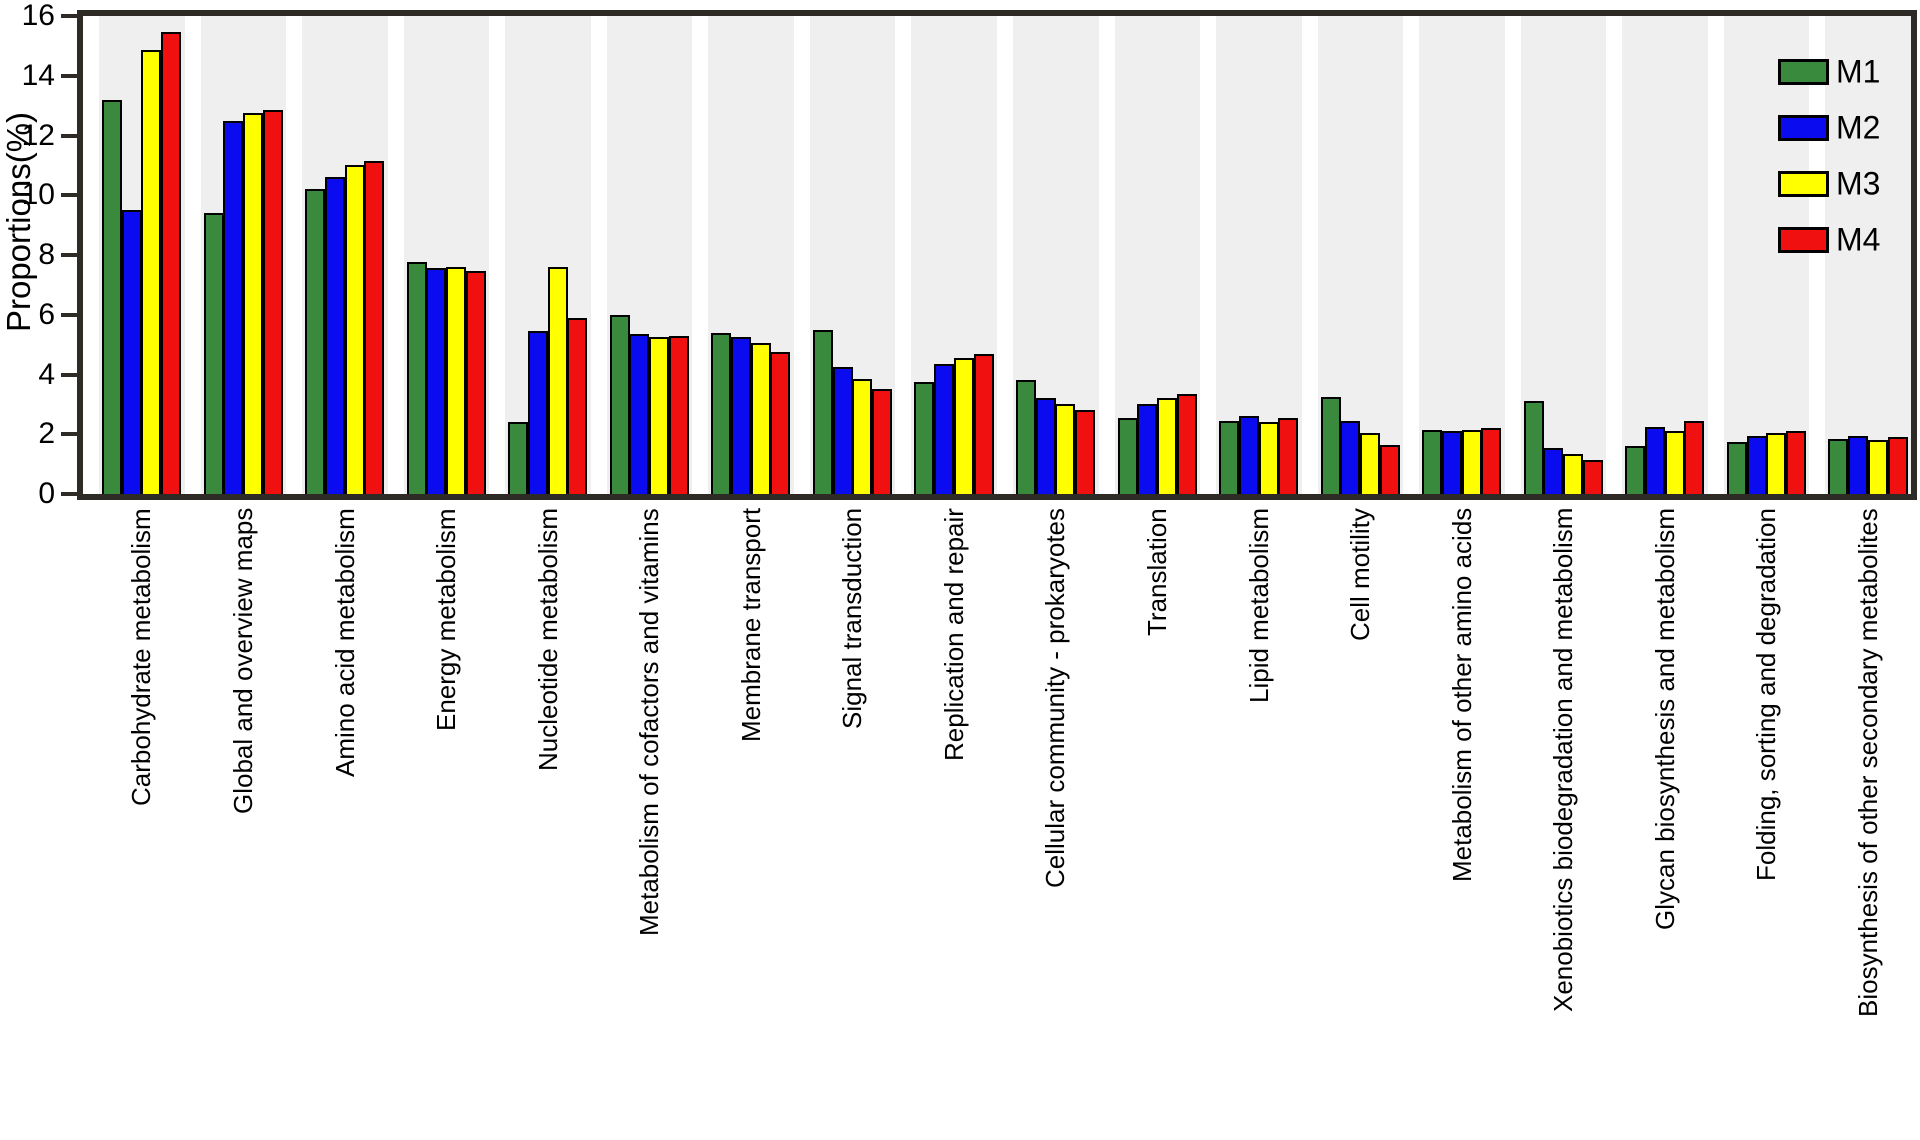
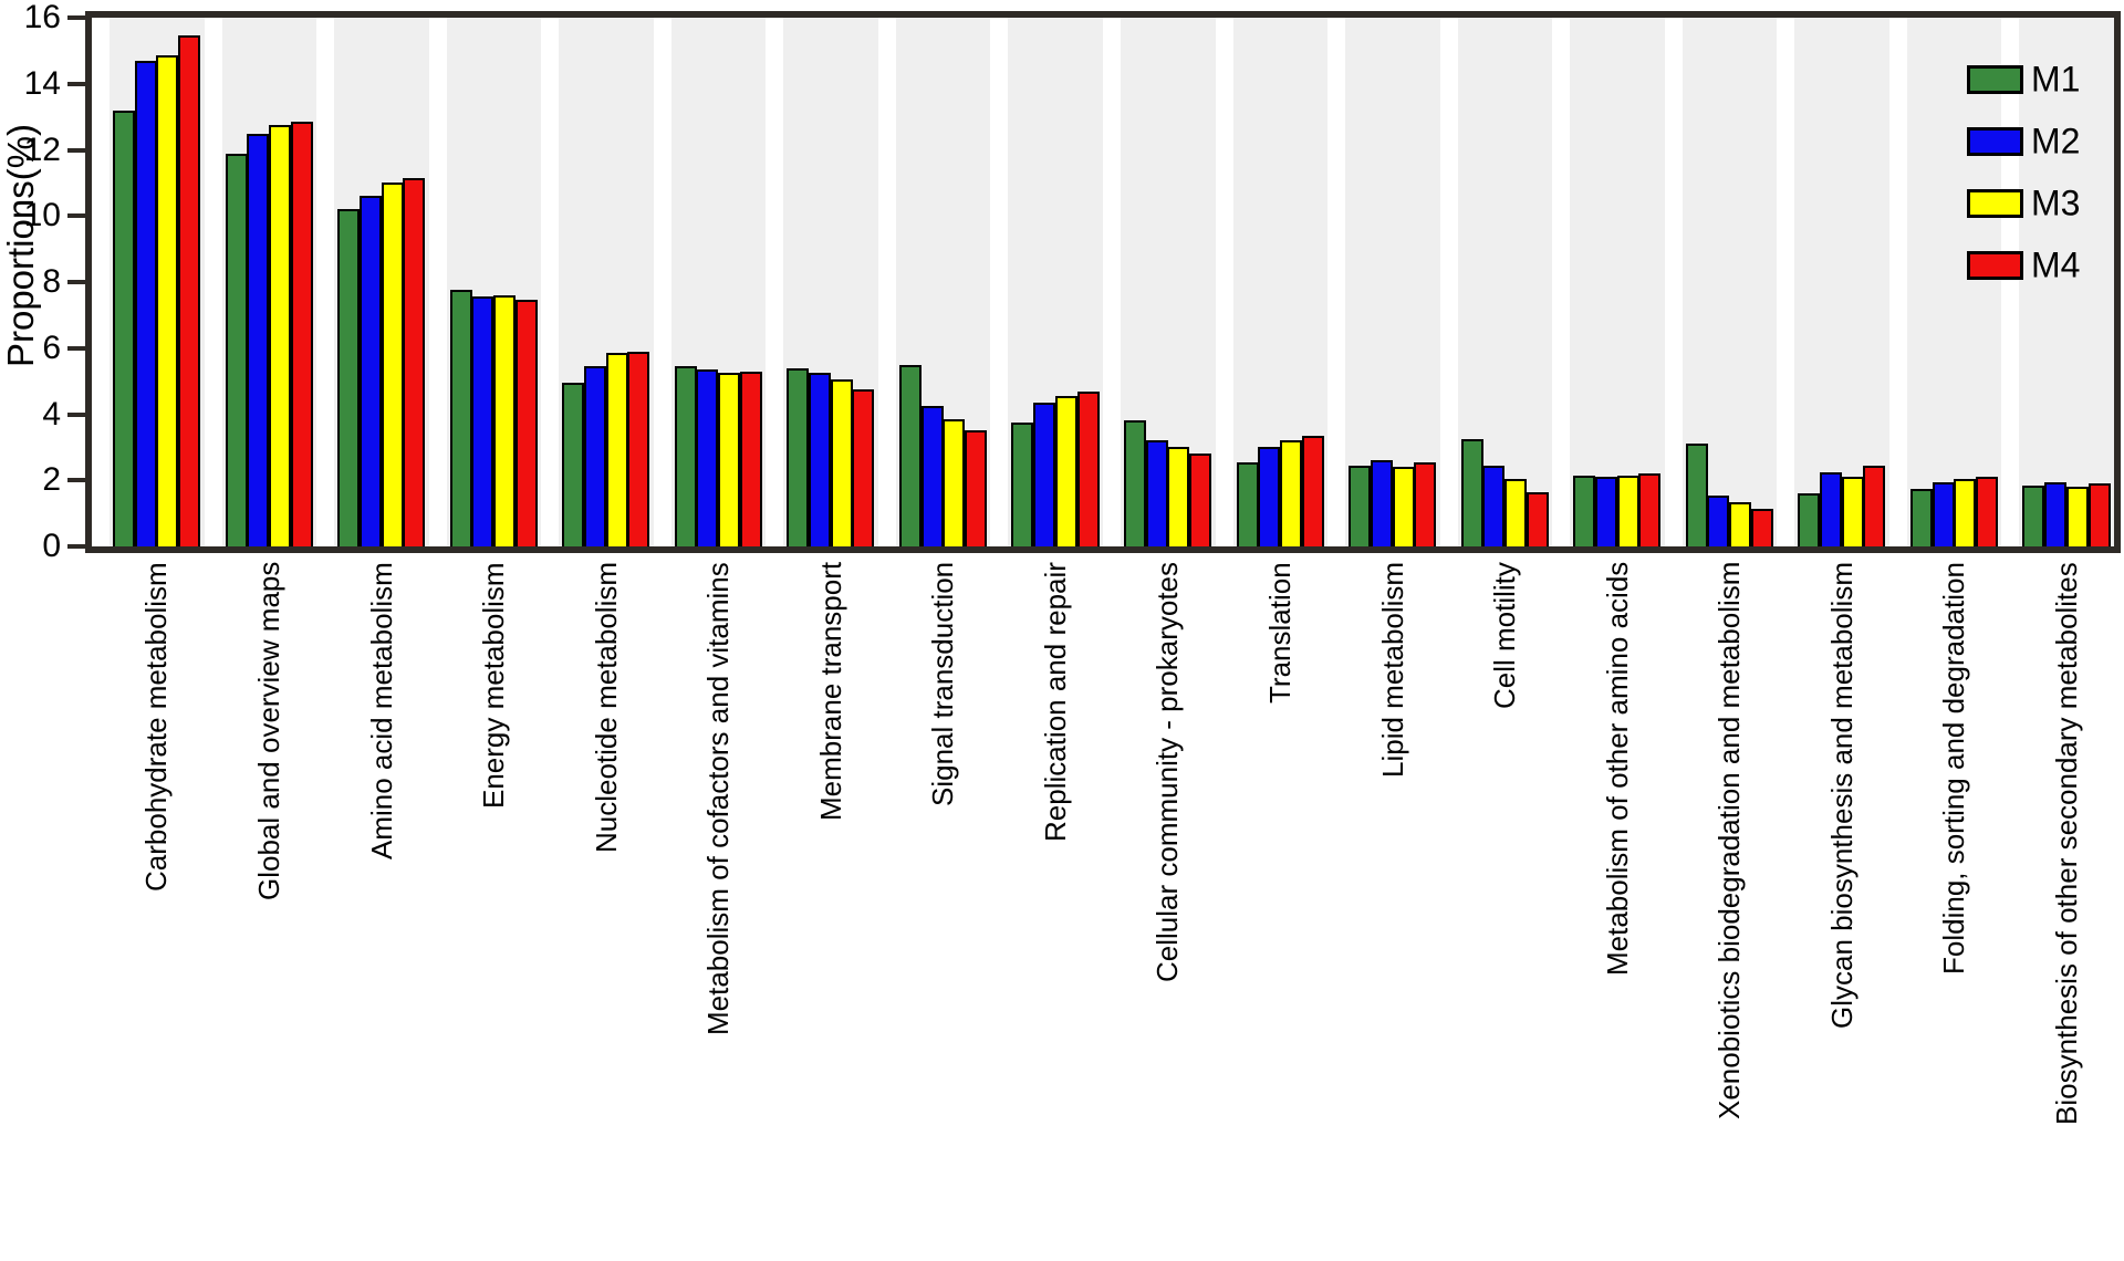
M2/Carbohydrate metabolism: 9.5 -> 14.7
M1/Global and overview maps: 9.4 -> 11.9
M1/Nucleotide metabolism: 2.4 -> 5.0
M3/Nucleotide metabolism: 7.6 -> 5.8
M1/Metabolism of cofactors and vitamins: 6.0 -> 5.5
